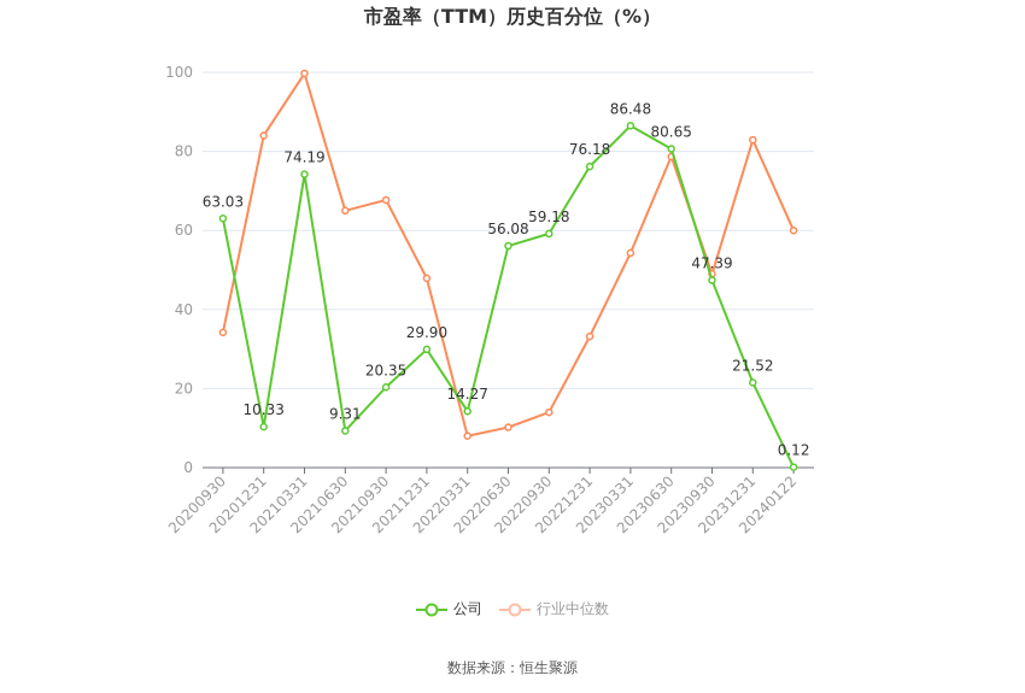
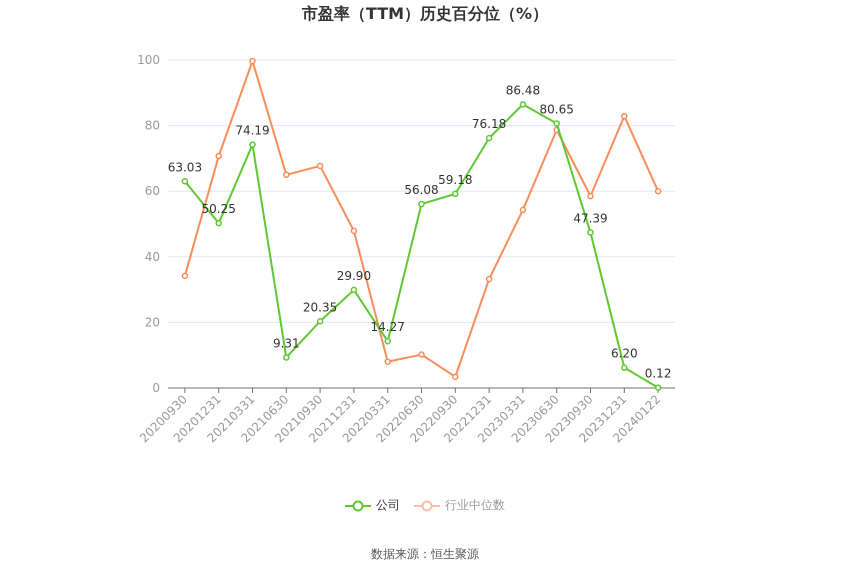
公司/20201231: 10.33 -> 50.25
行业中位数/20201231: 84 -> 71
行业中位数/20220930: 14 -> 3
行业中位数/20230930: 49 -> 58
公司/20231231: 21.52 -> 6.20
